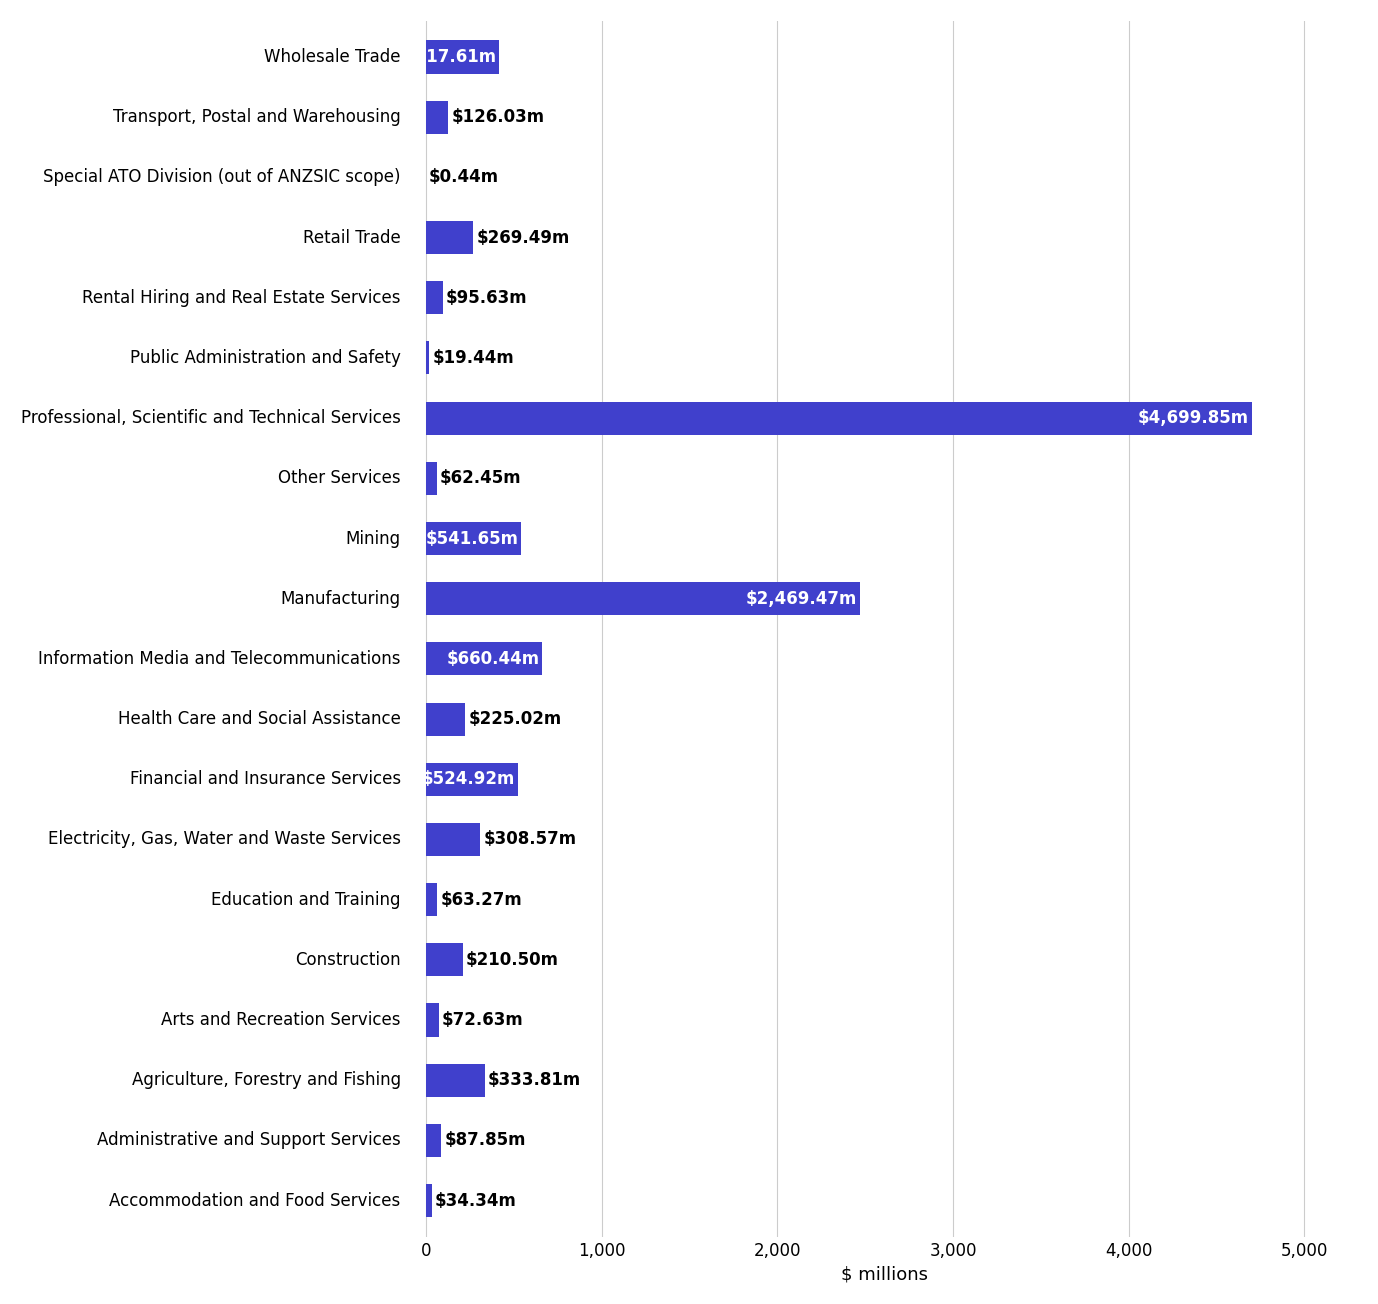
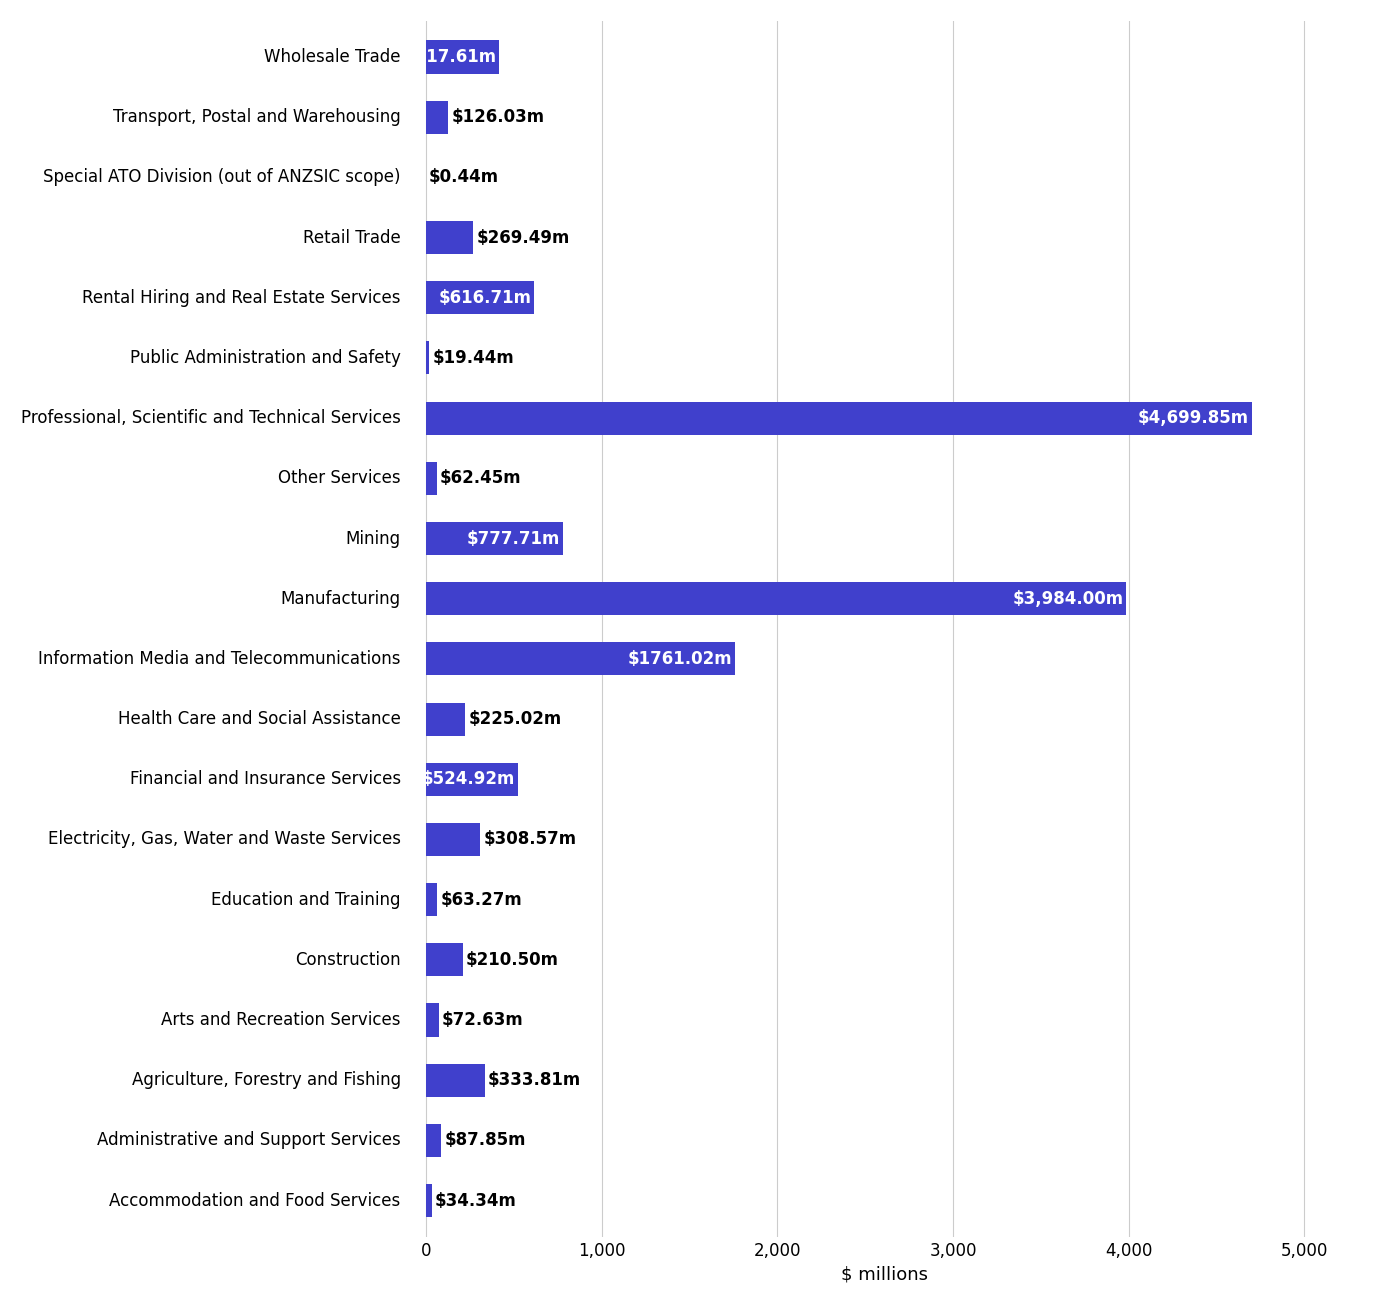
Rental Hiring and Real Estate Services: $95.63m -> $616.71m
Mining: $541.65m -> $777.71m
Manufacturing: $2,469.47m -> $3,984.00m
Information Media and Telecommunications: $660.44m -> $1761.02m
